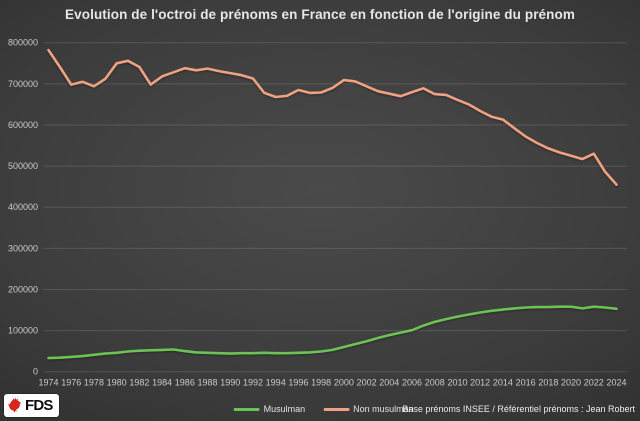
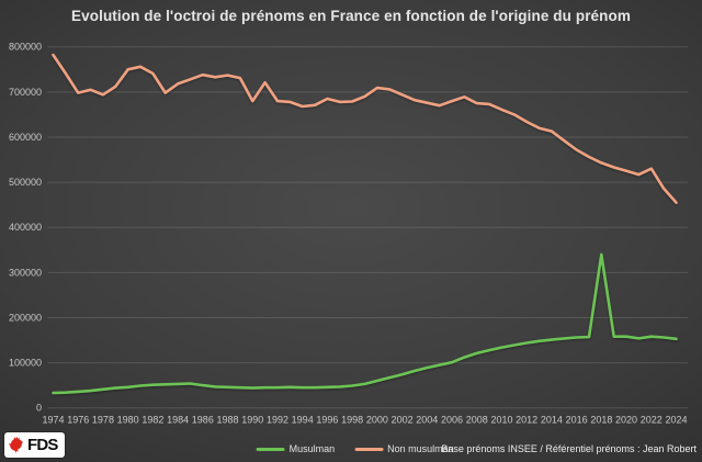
Non musulman/1990: 730000 -> 680000
Non musulman/1992: 710000 -> 680000
Musulman/2018: 160000 -> 340000
